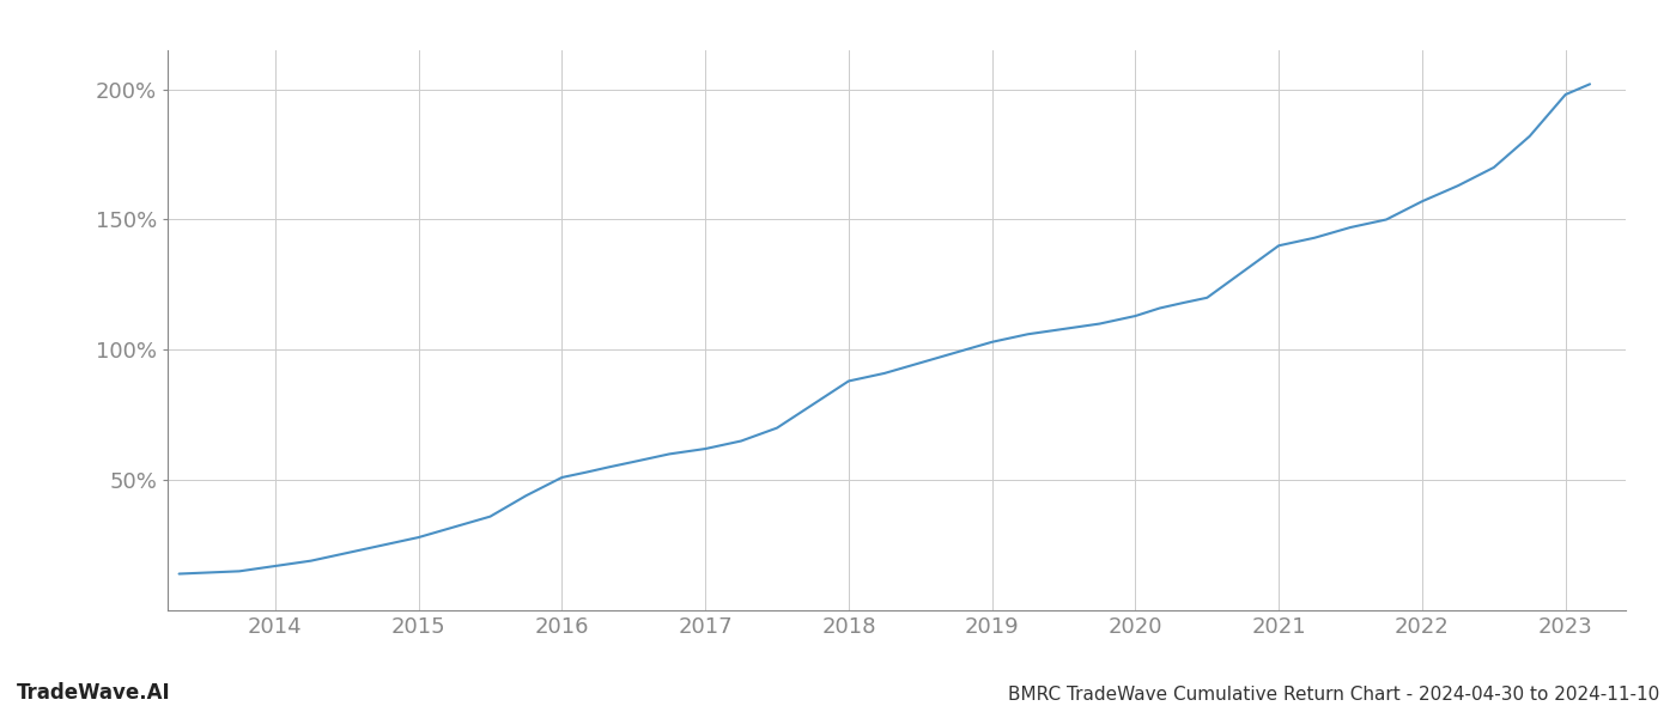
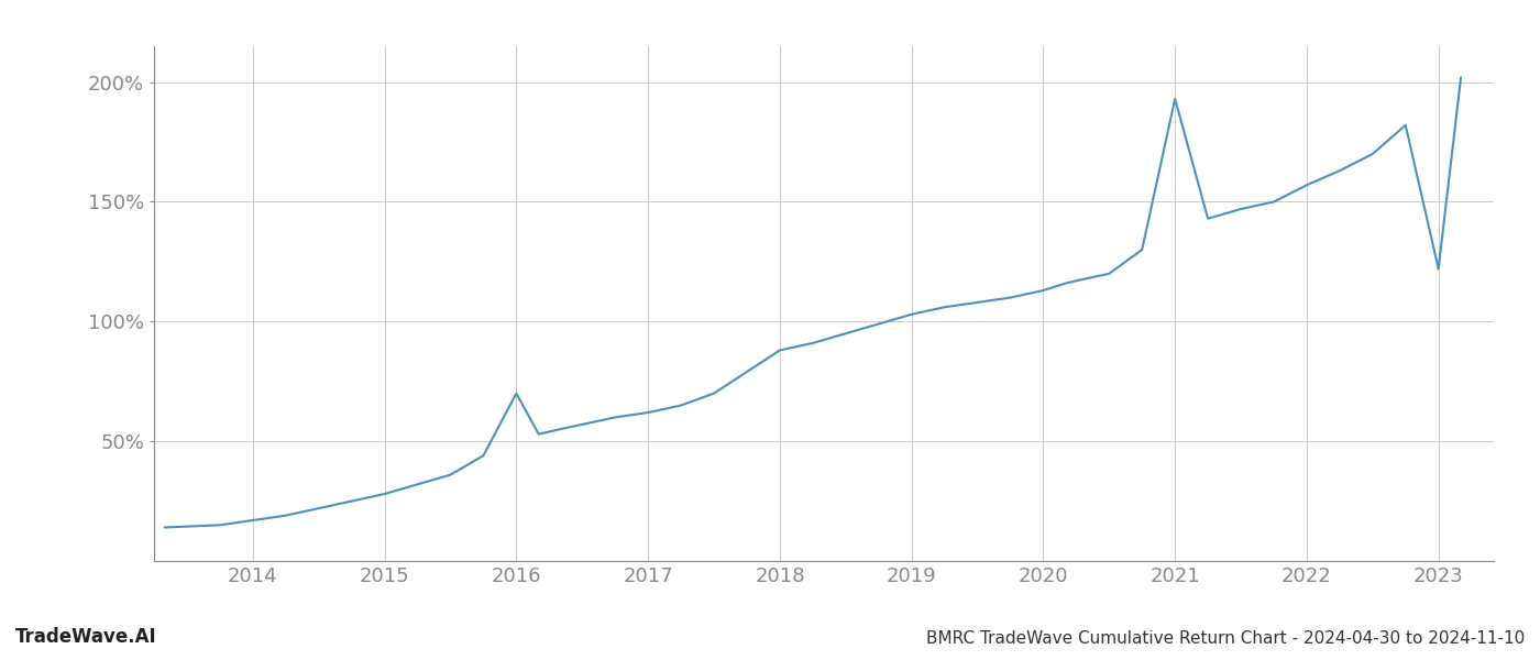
2016: 51% -> 70%
2021: 140% -> 193%
2023: 198% -> 122%
